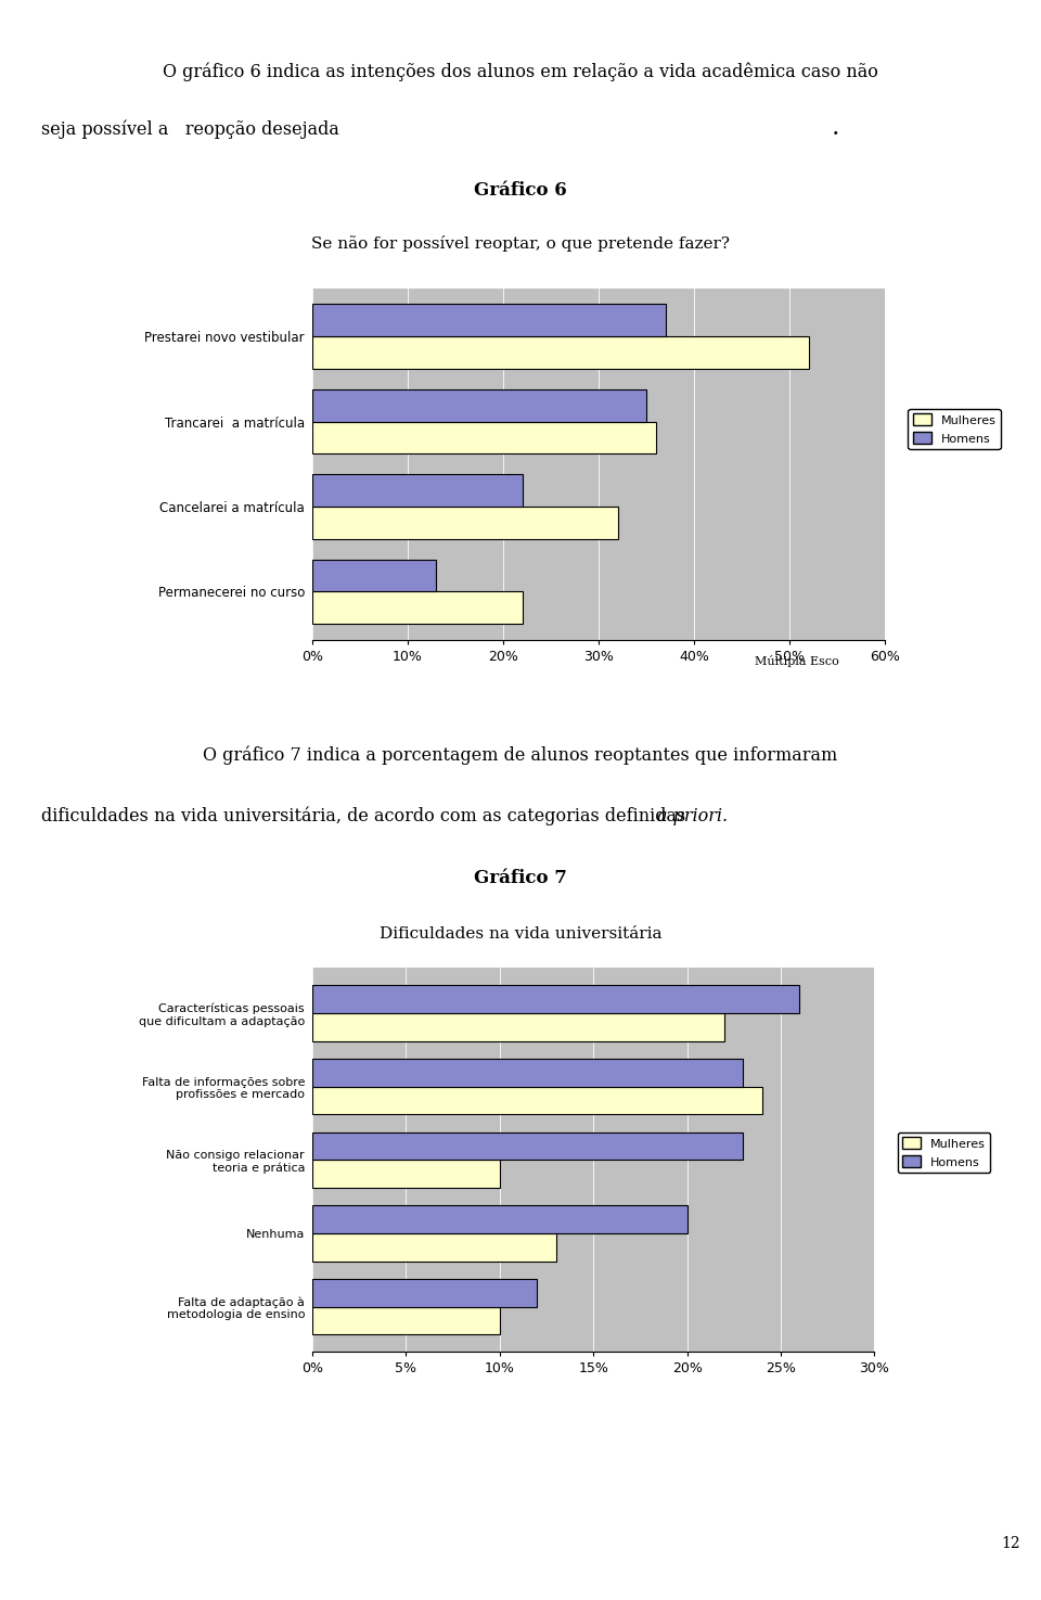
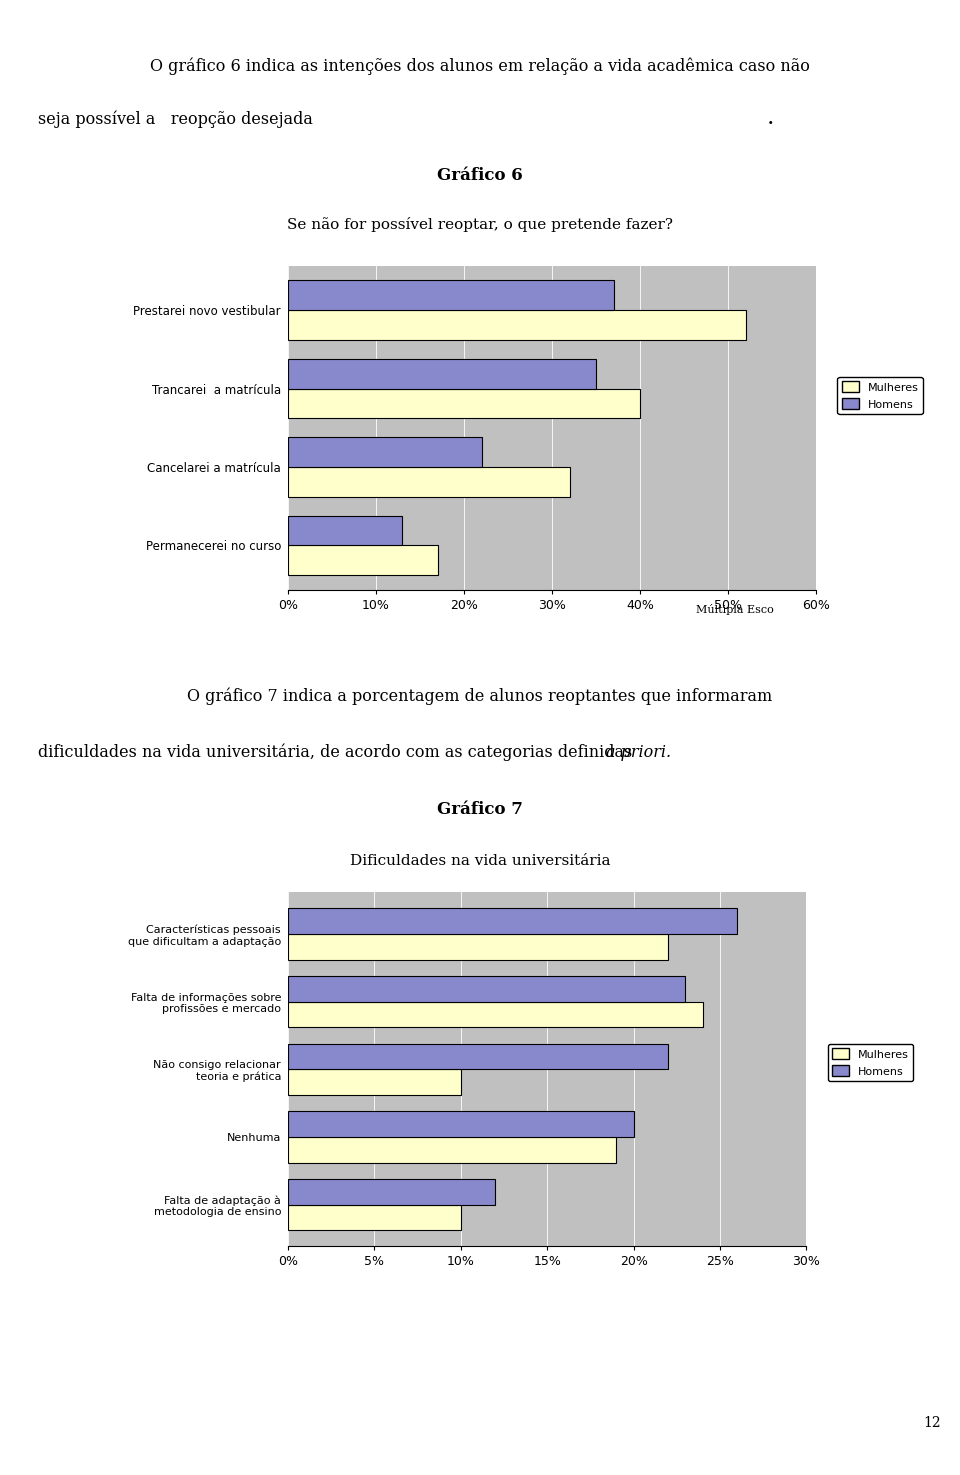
Mulheres/Trancarei a matrícula: 36% -> 40%
Mulheres/Permanecerei no curso: 22% -> 17%
Homens/Não consigo relacionar teoria e prática: 23% -> 22%
Mulheres/Nenhuma: 13% -> 19%
